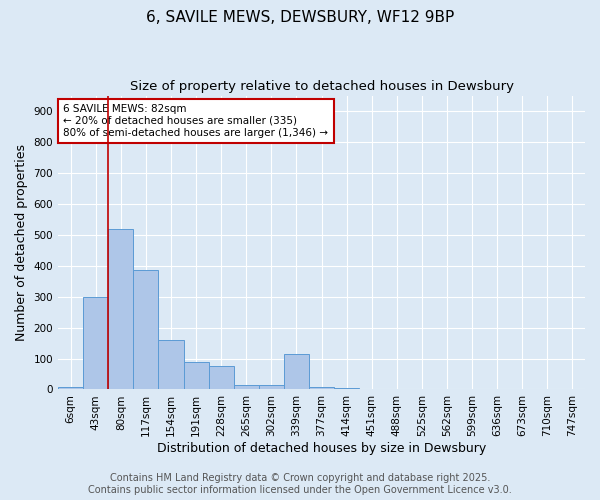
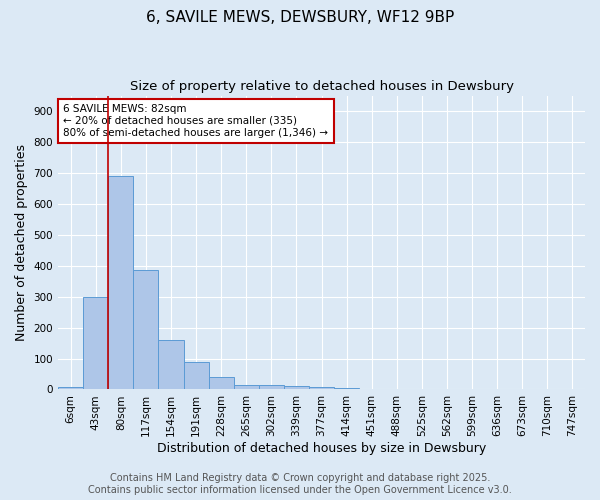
80sqm: 520 -> 690
228sqm: 75 -> 40
339sqm: 115 -> 12
